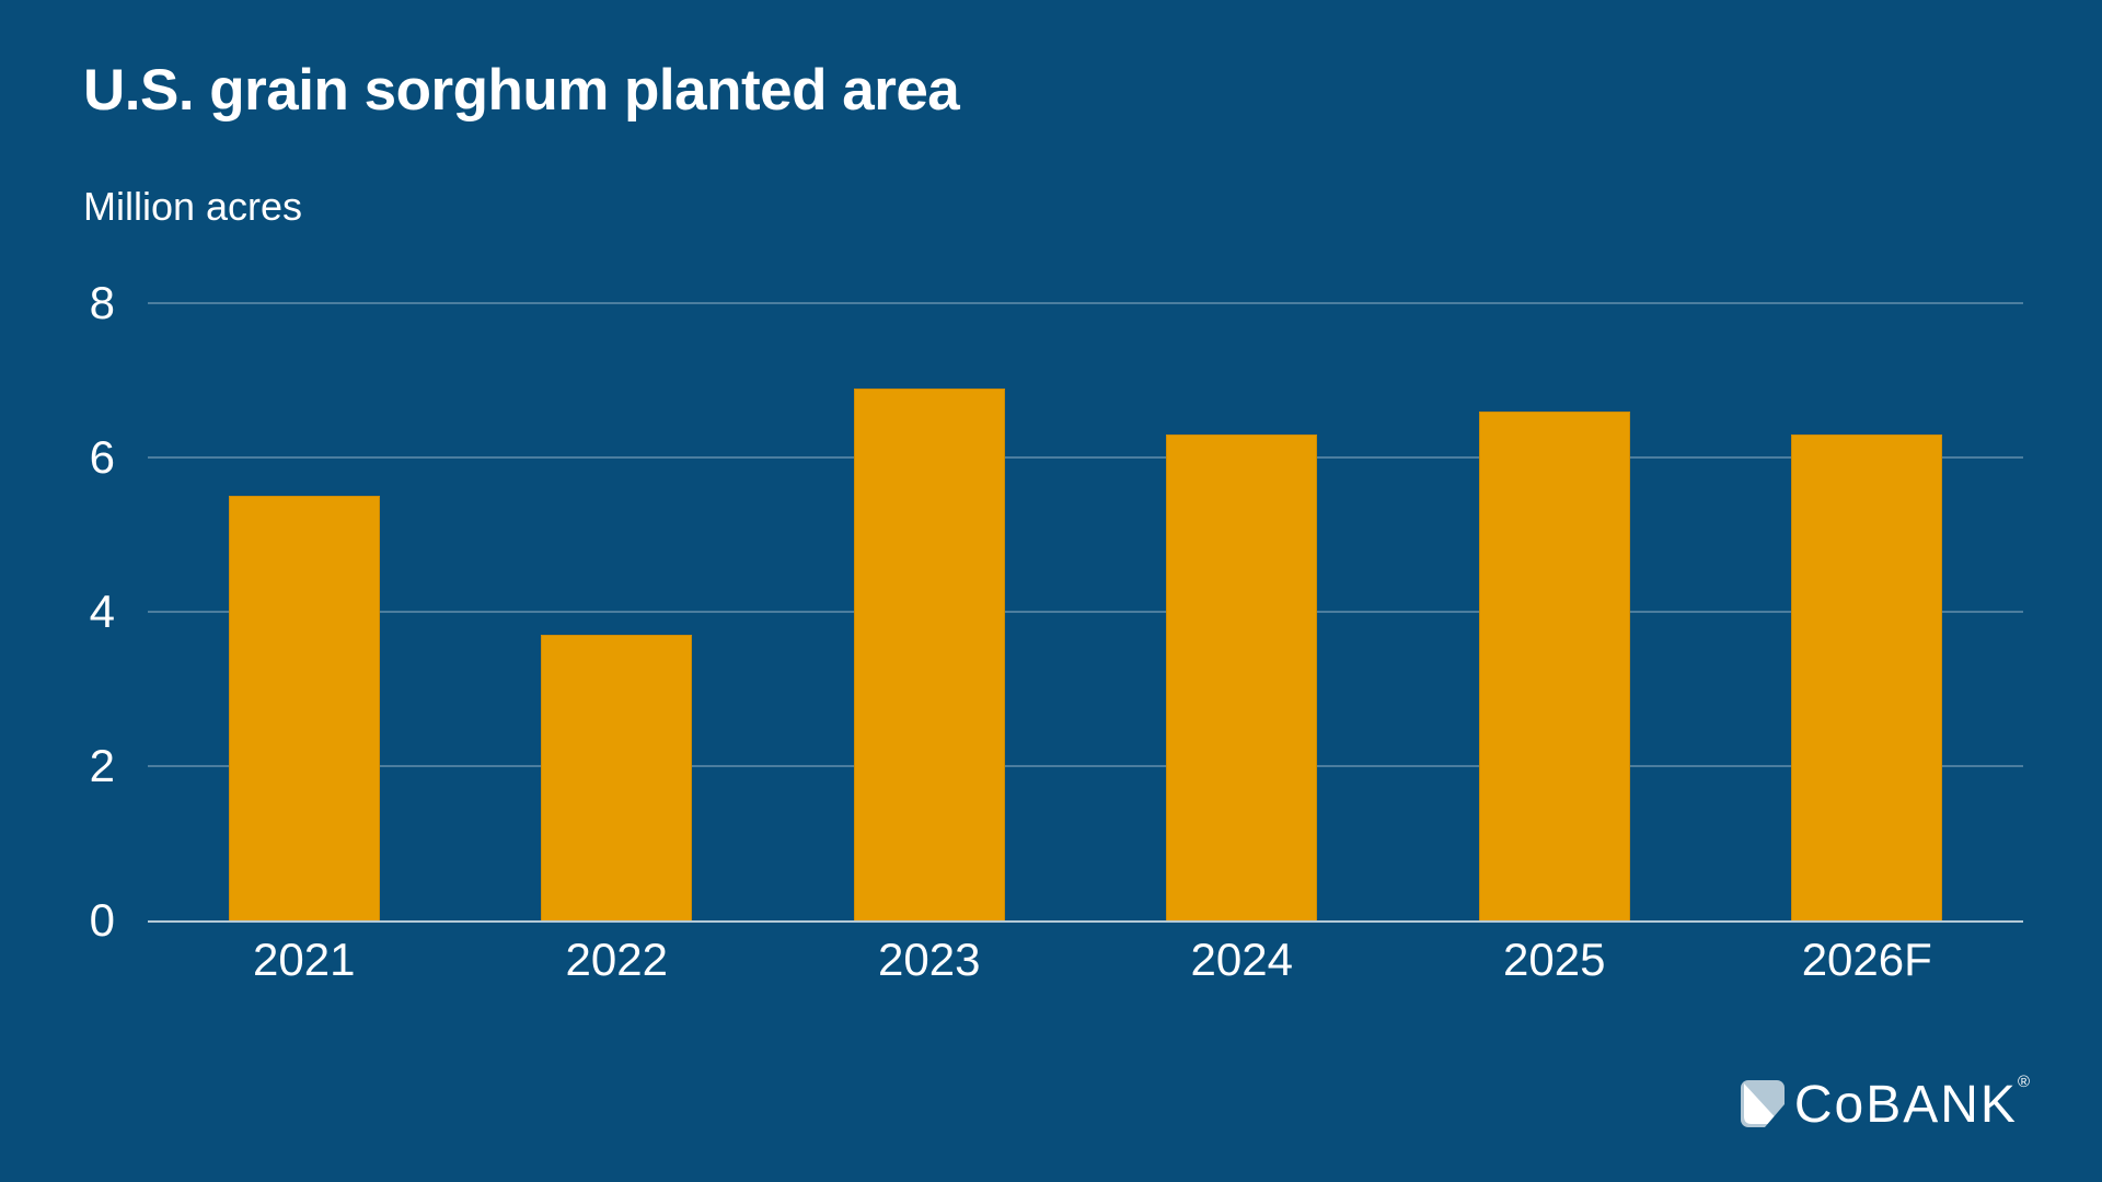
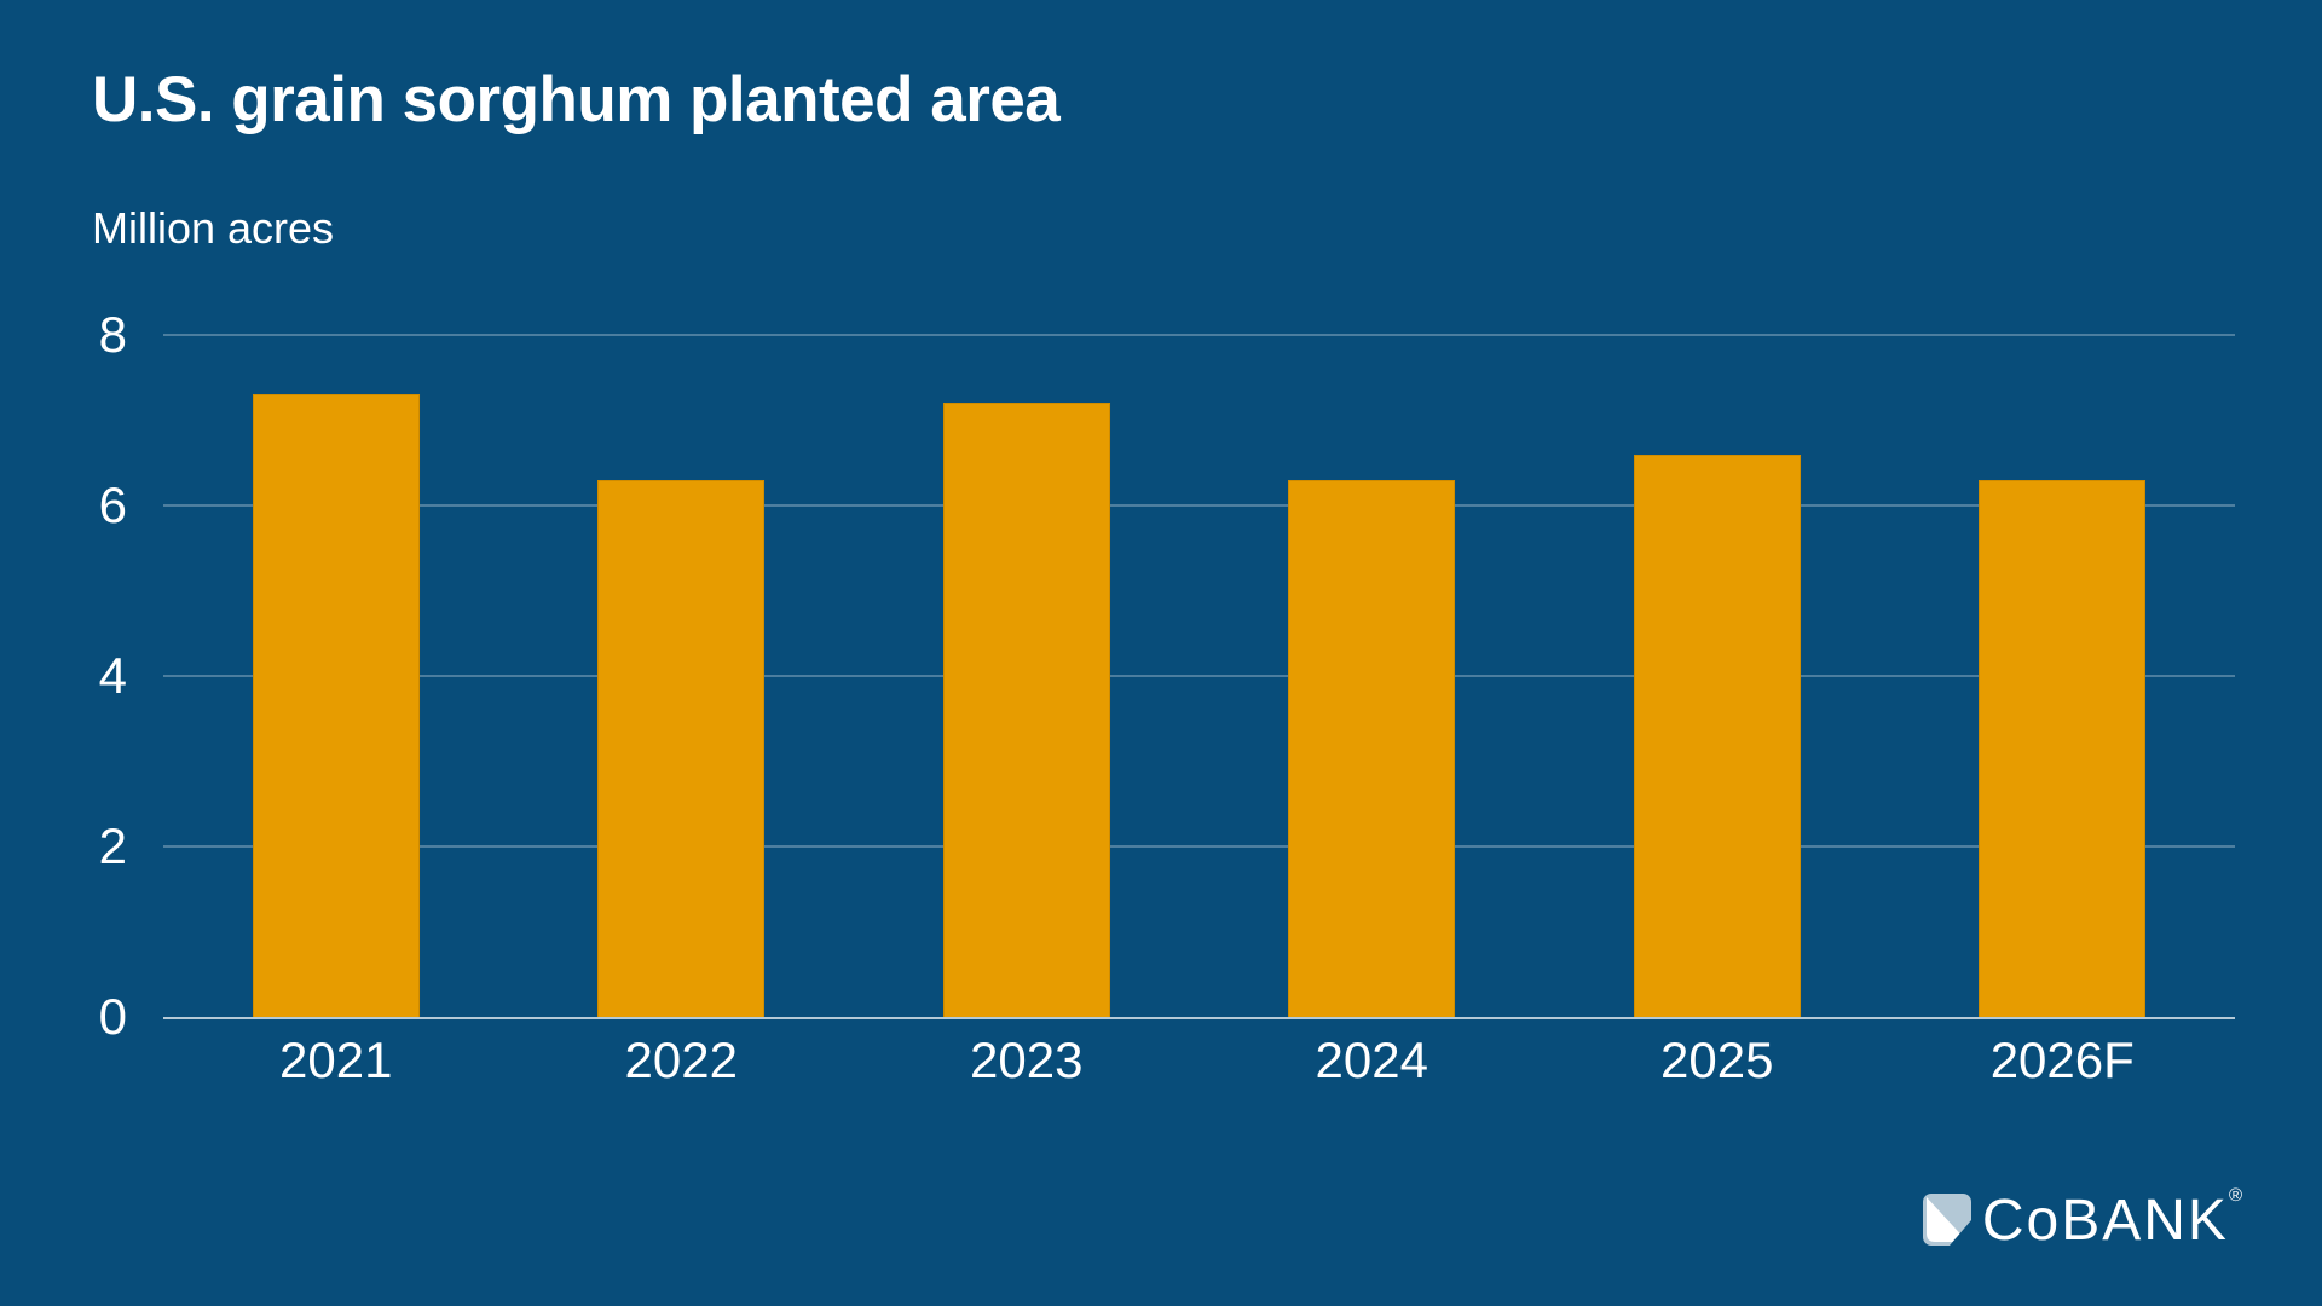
2021: 5.5 -> 7.3
2022: 3.7 -> 6.3
2023: 6.9 -> 7.2
